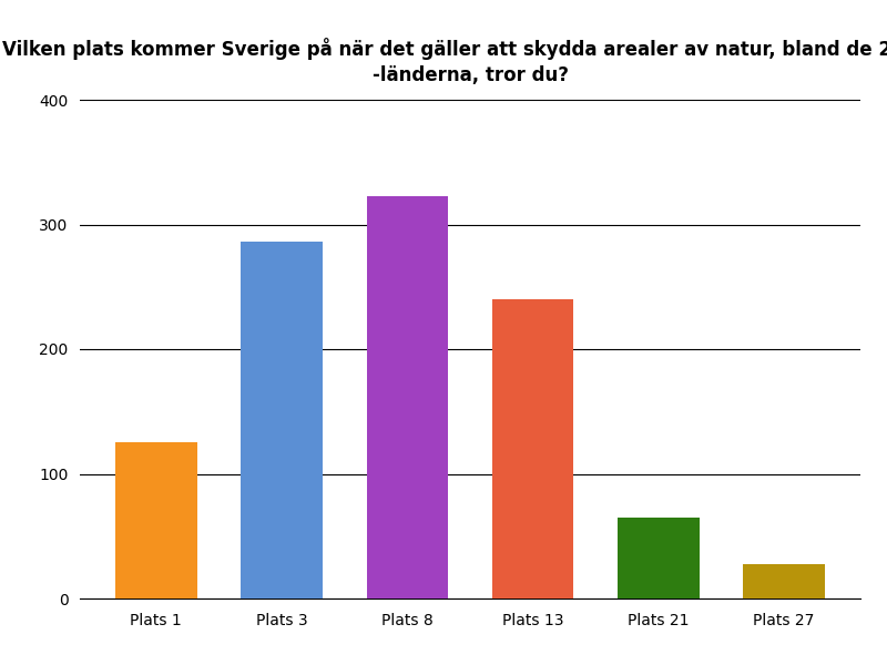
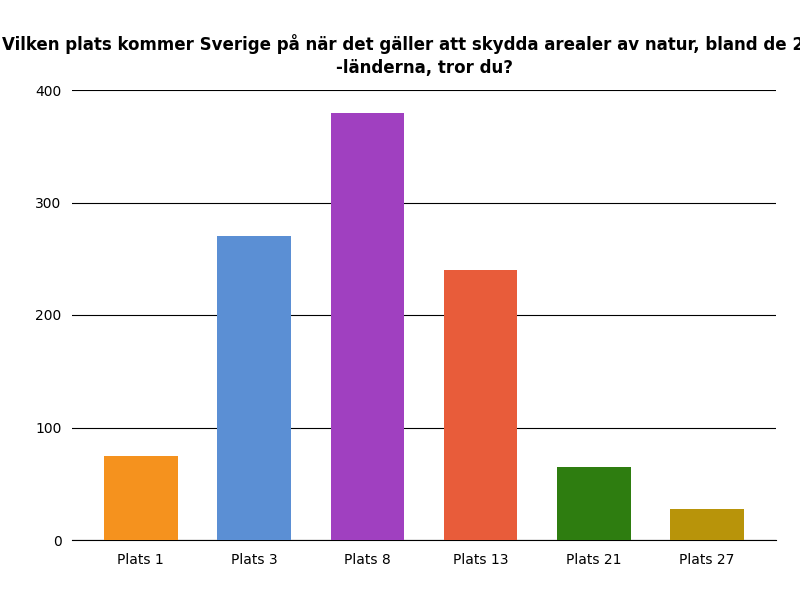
Plats 1: 125 -> 75
Plats 3: 286 -> 270
Plats 8: 323 -> 380
